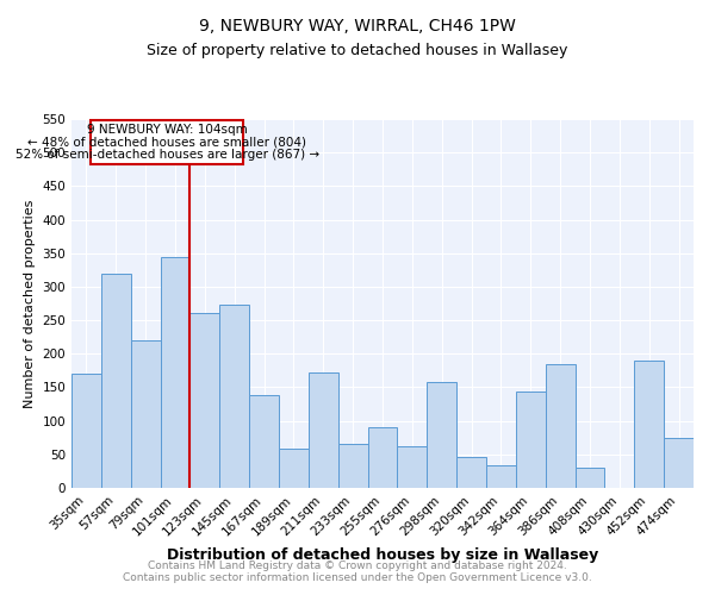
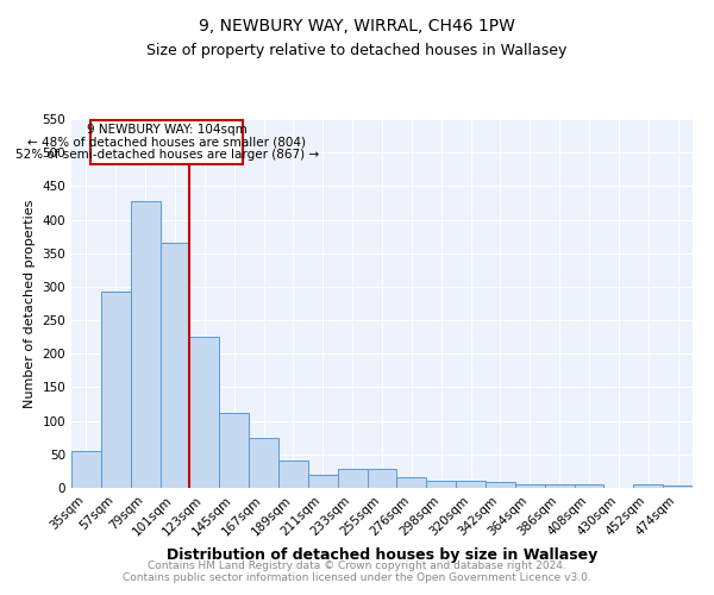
35sqm: 170 -> 55
57sqm: 320 -> 292
79sqm: 220 -> 428
101sqm: 344 -> 365
123sqm: 260 -> 225
145sqm: 274 -> 112
167sqm: 138 -> 75
189sqm: 58 -> 40
211sqm: 172 -> 20
233sqm: 66 -> 28
255sqm: 90 -> 28
276sqm: 62 -> 16
298sqm: 158 -> 11
320sqm: 46 -> 10
342sqm: 34 -> 8
364sqm: 144 -> 5
386sqm: 184 -> 5
408sqm: 30 -> 5
452sqm: 190 -> 5
474sqm: 74 -> 3
